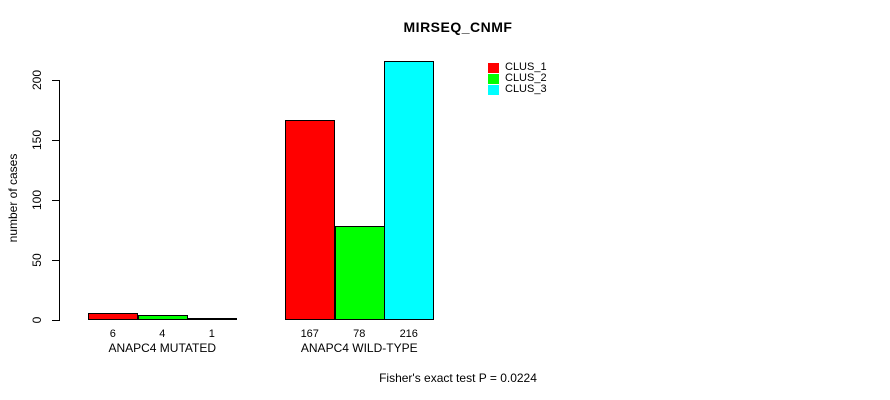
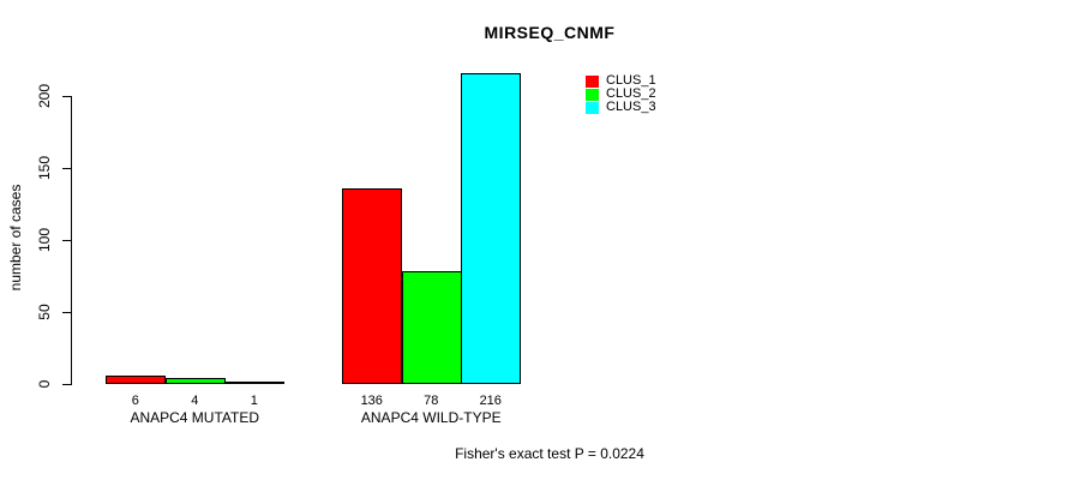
CLUS_1/ANAPC4 WILD-TYPE: 167 -> 136
